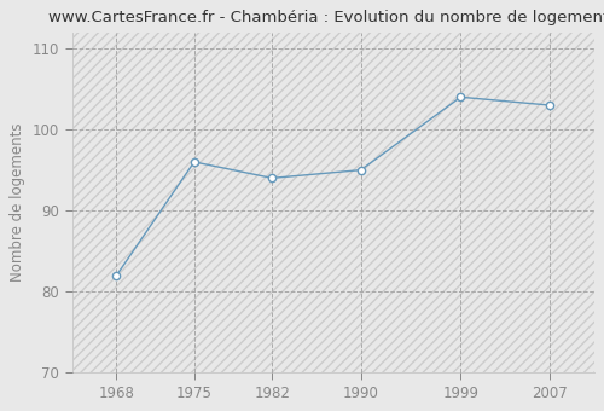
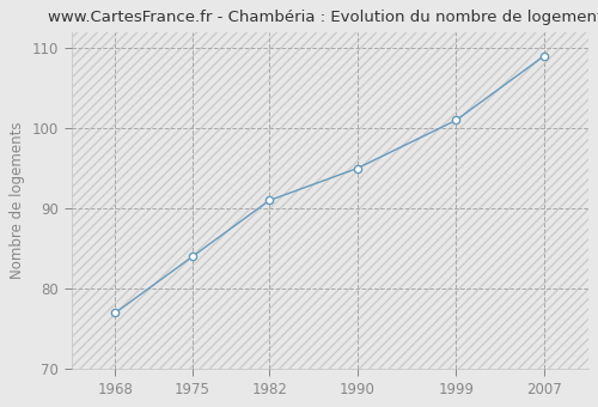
1968: 82 -> 77
1975: 96 -> 84
1982: 94 -> 91
1999: 104 -> 101
2007: 103 -> 109
